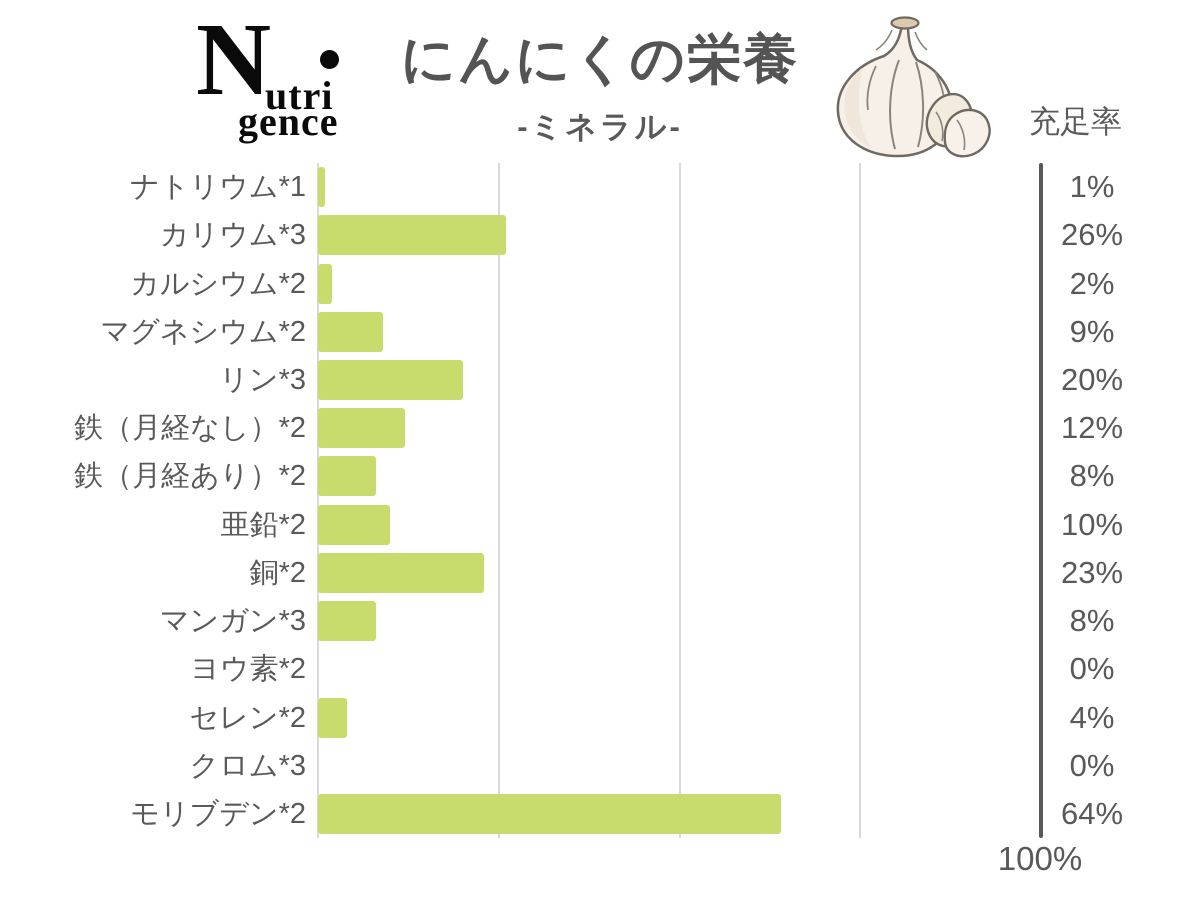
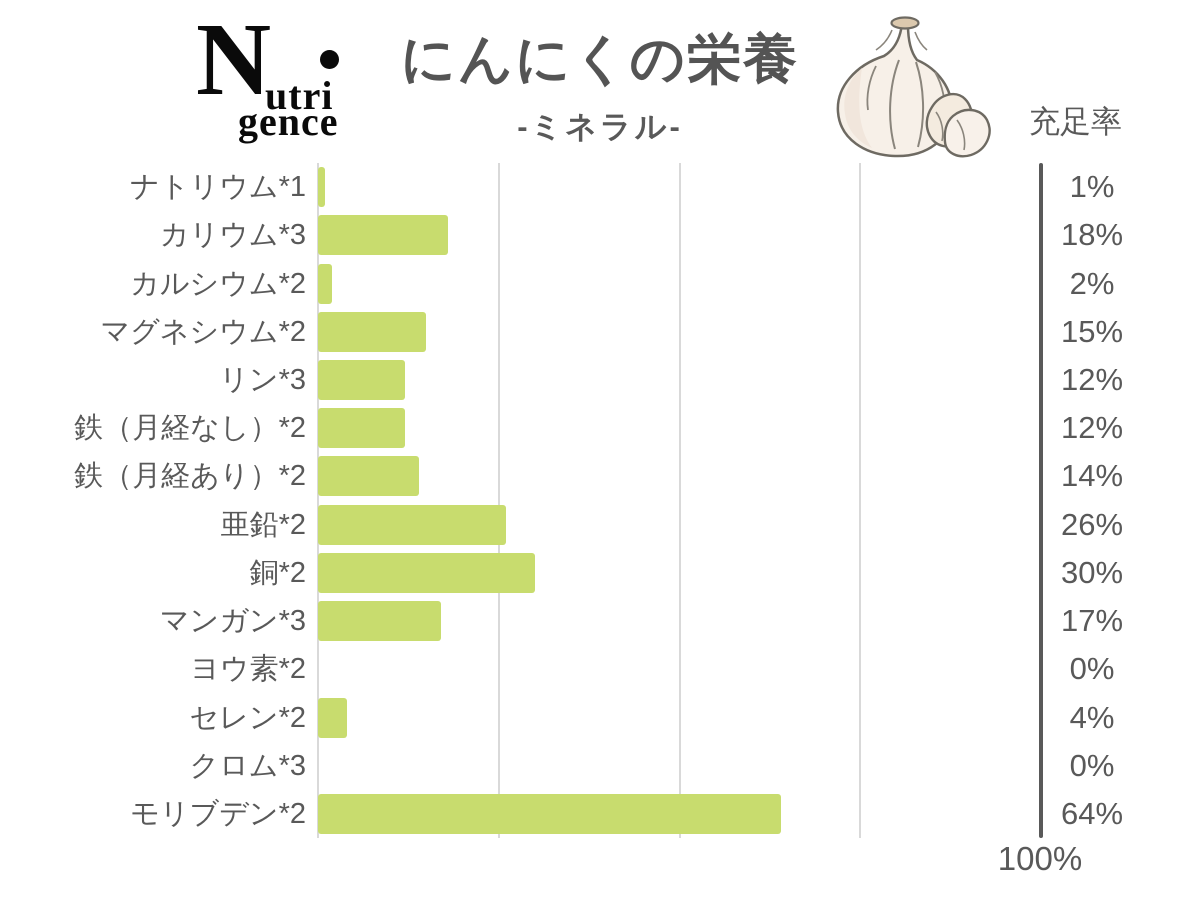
カリウム*3: 26% -> 18%
マグネシウム*2: 9% -> 15%
リン*3: 20% -> 12%
鉄（月経あり）*2: 8% -> 14%
亜鉛*2: 10% -> 26%
銅*2: 23% -> 30%
マンガン*3: 8% -> 17%
